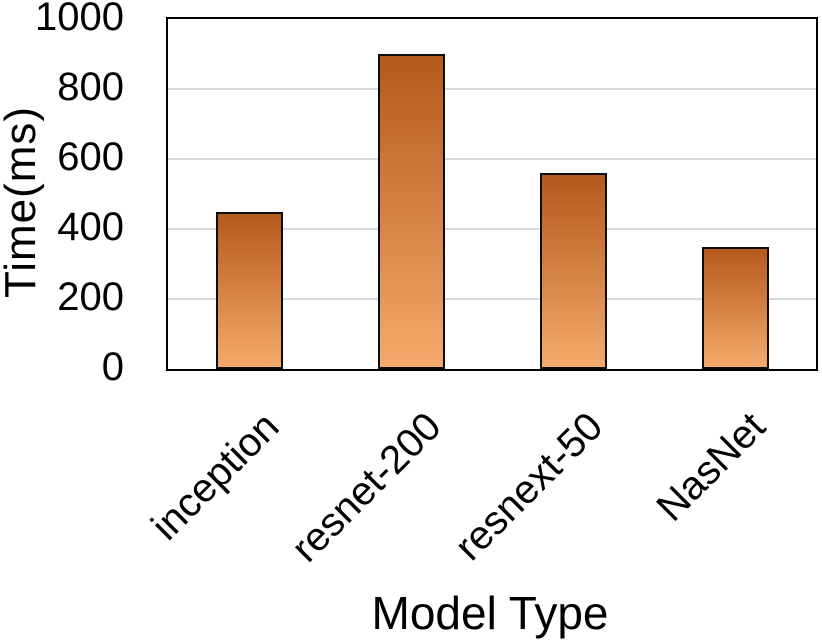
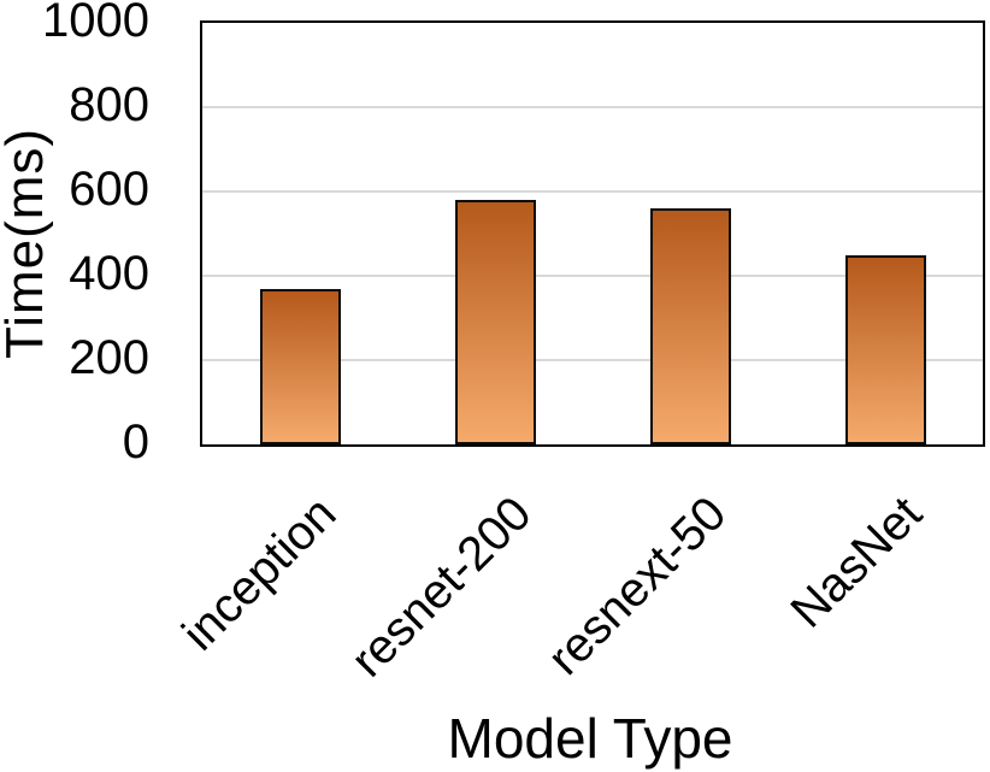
inception: 450 -> 370
resnet-200: 900 -> 580
NasNet: 350 -> 450
